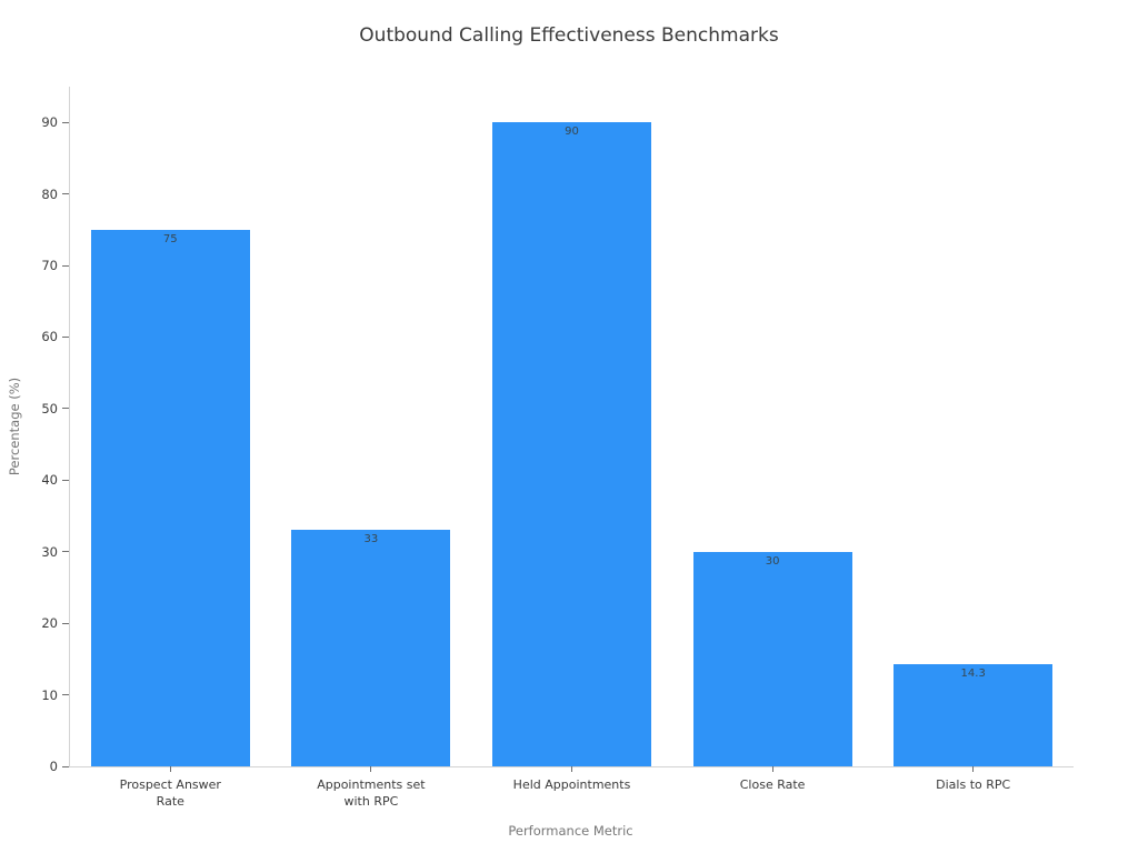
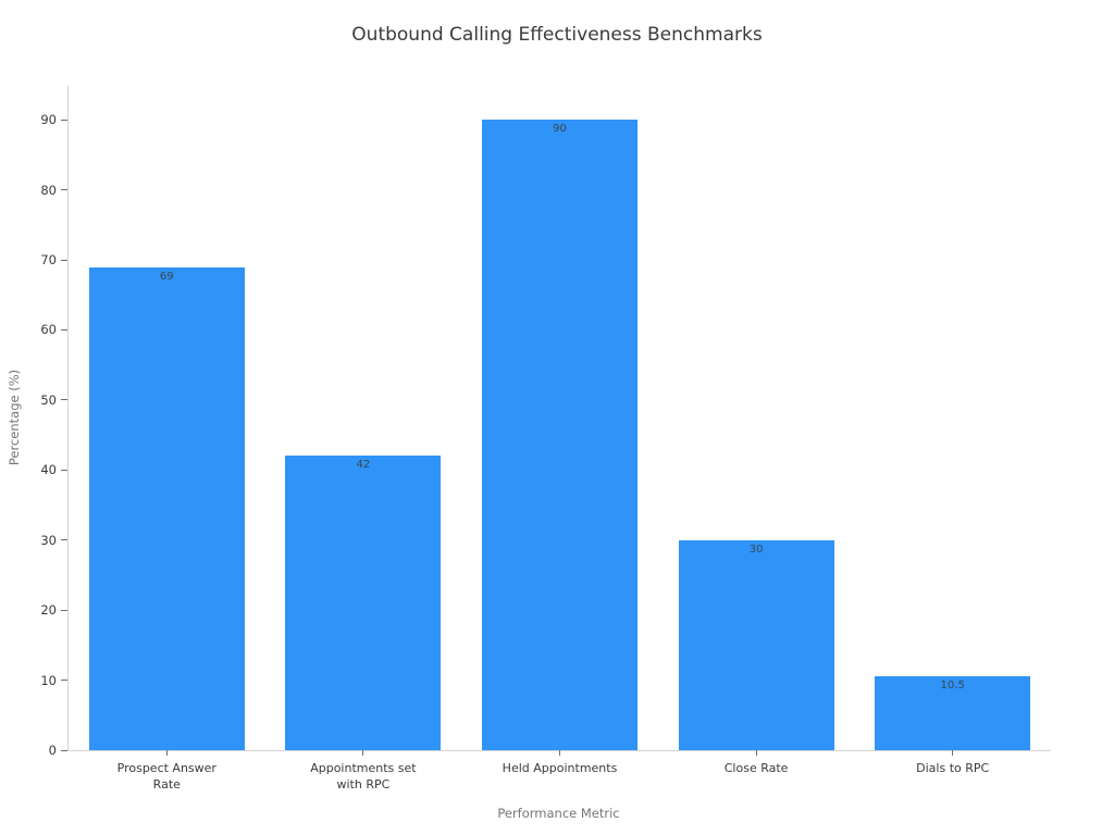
Prospect Answer Rate: 75 -> 69
Appointments set with RPC: 33 -> 42
Dials to RPC: 14.3 -> 10.5
